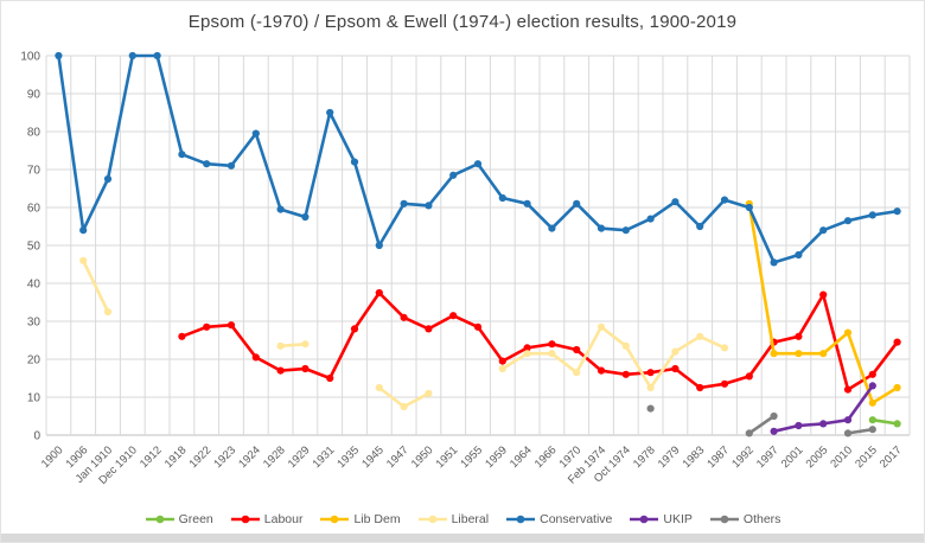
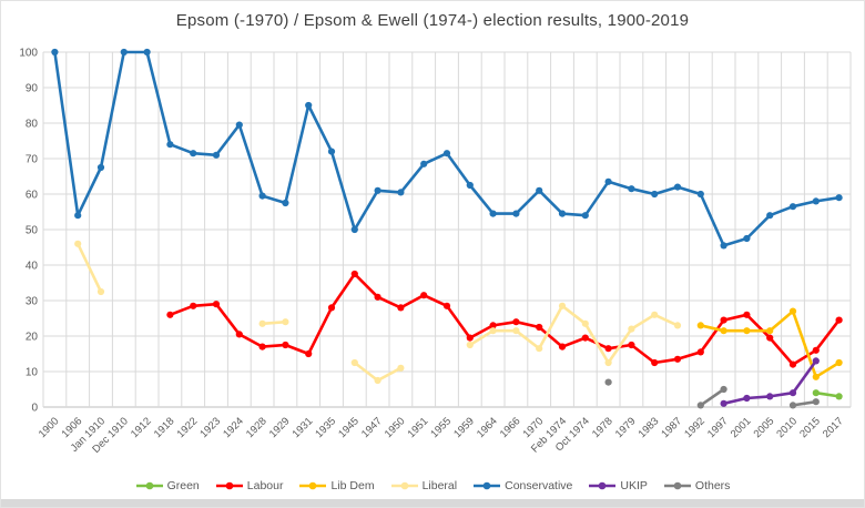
Conservative/1964: 61 -> 54
Labour/Oct 1974: 16 -> 20
Conservative/1978: 57 -> 64
Conservative/1983: 55 -> 60
Lib Dem/1992: 61 -> 23
Labour/2005: 37 -> 20
